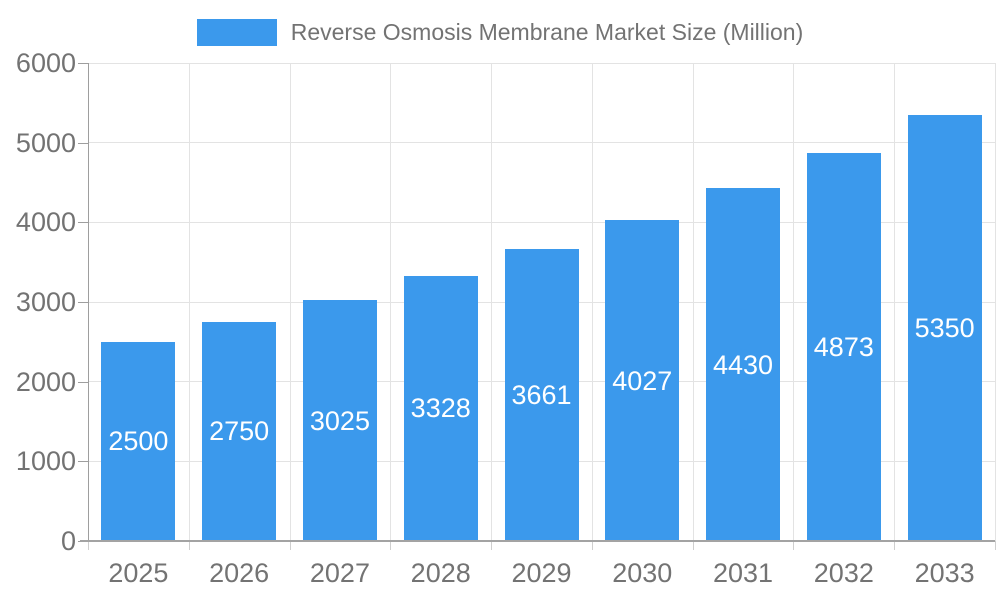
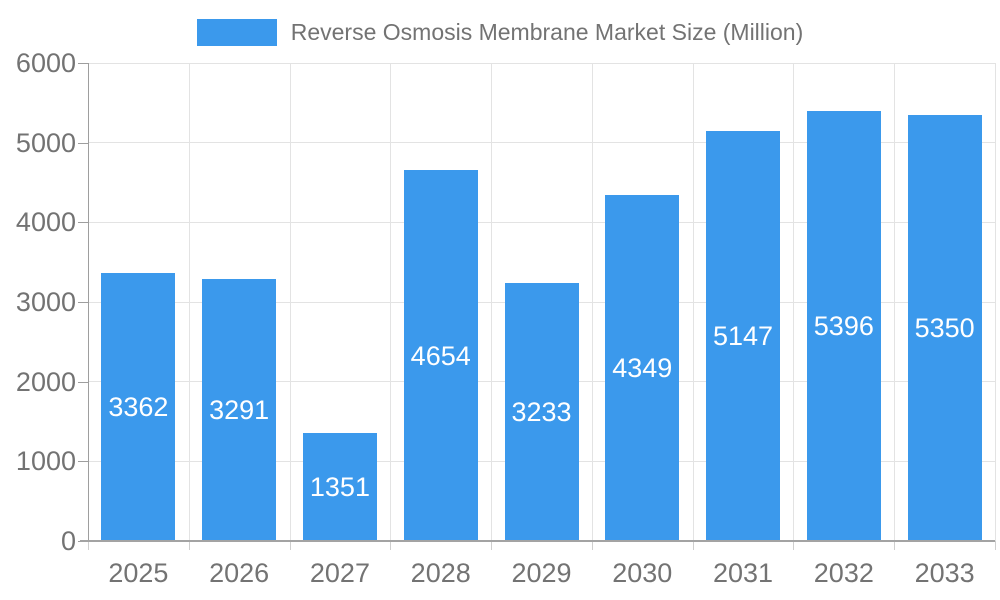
2025: 2500 -> 3362
2026: 2750 -> 3291
2027: 3025 -> 1351
2028: 3328 -> 4654
2029: 3661 -> 3233
2030: 4027 -> 4349
2031: 4430 -> 5147
2032: 4873 -> 5396
